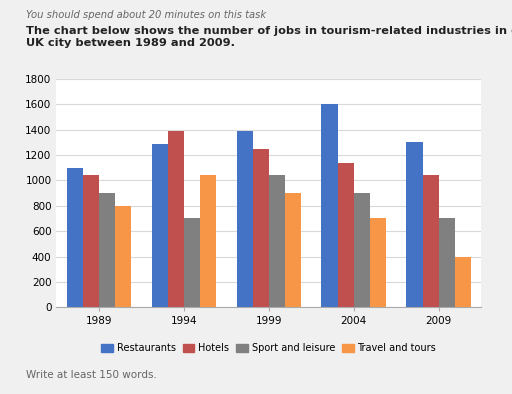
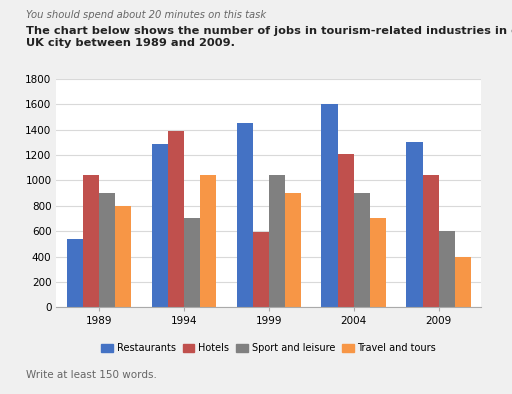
Restaurants/1989: 1100 -> 540
Restaurants/1999: 1390 -> 1450
Hotels/1999: 1240 -> 590
Hotels/2004: 1140 -> 1210
Sport and leisure/2009: 700 -> 600
